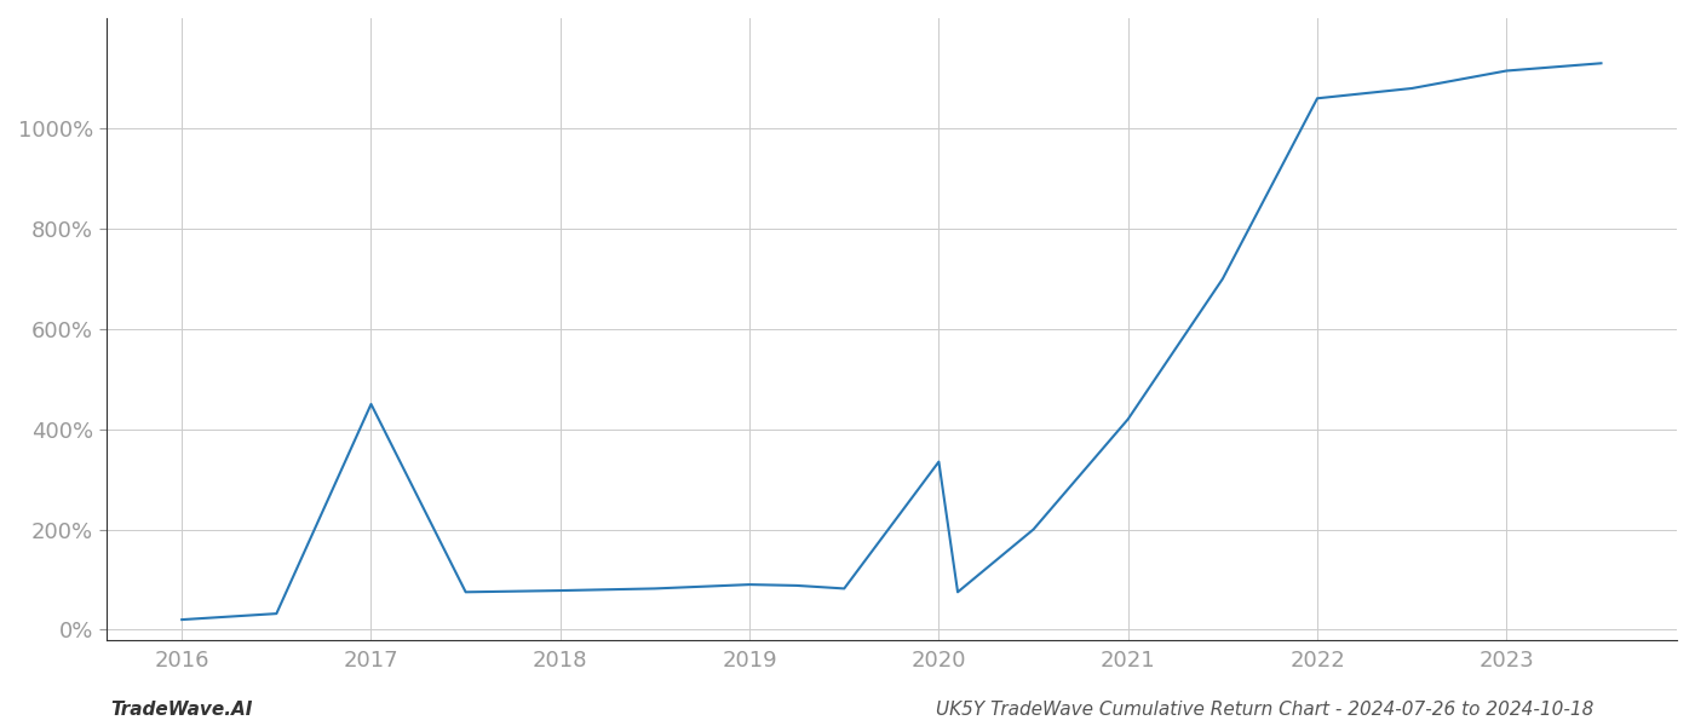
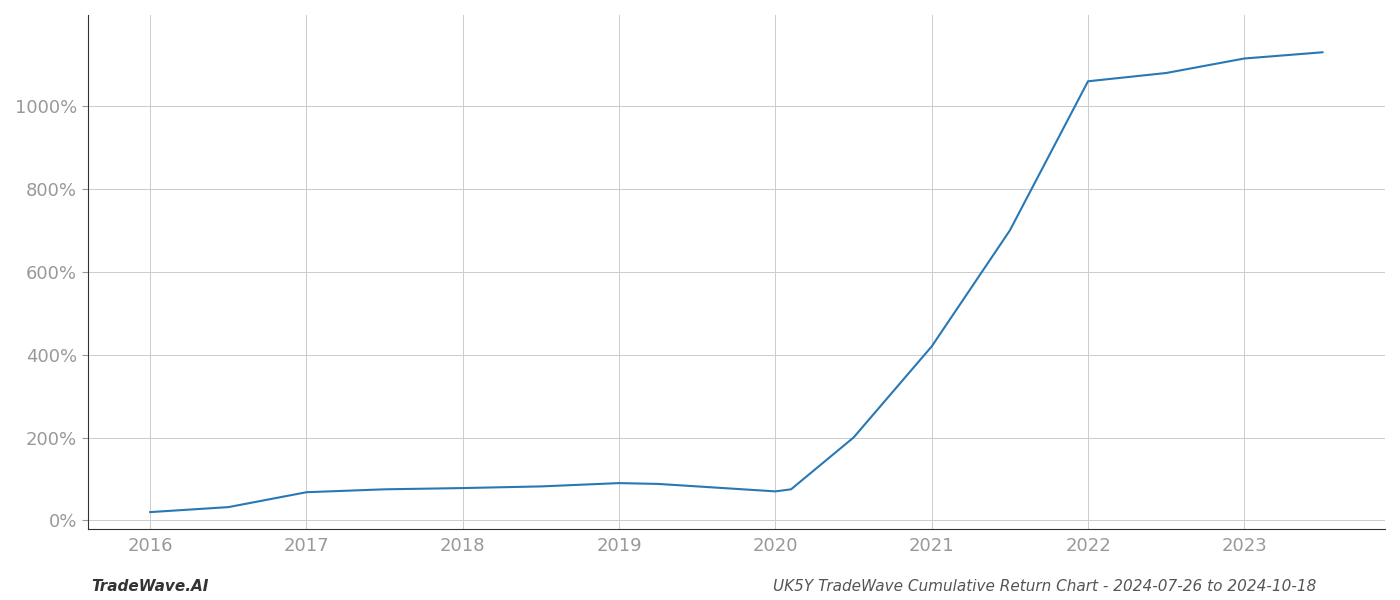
2017: 450% -> 68%
2020: 335% -> 70%
